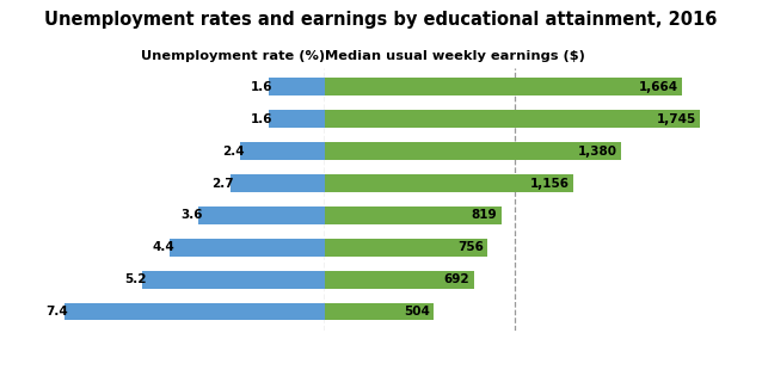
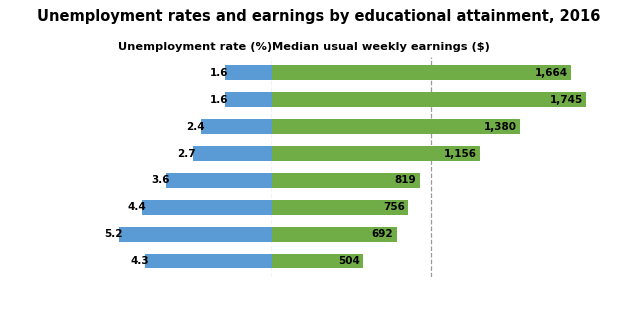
Unemployment rate (%)/Less than a high school diploma: 7.4 -> 4.3
